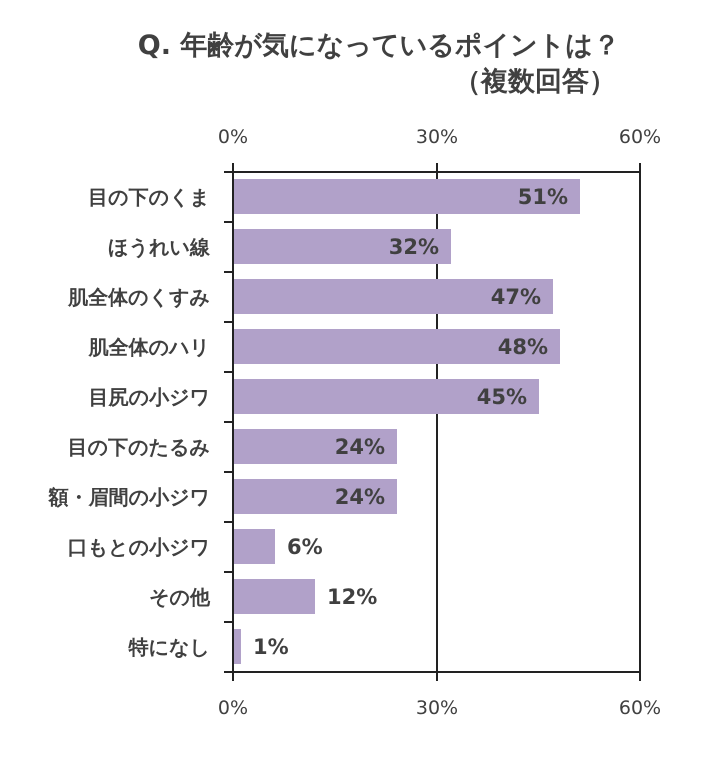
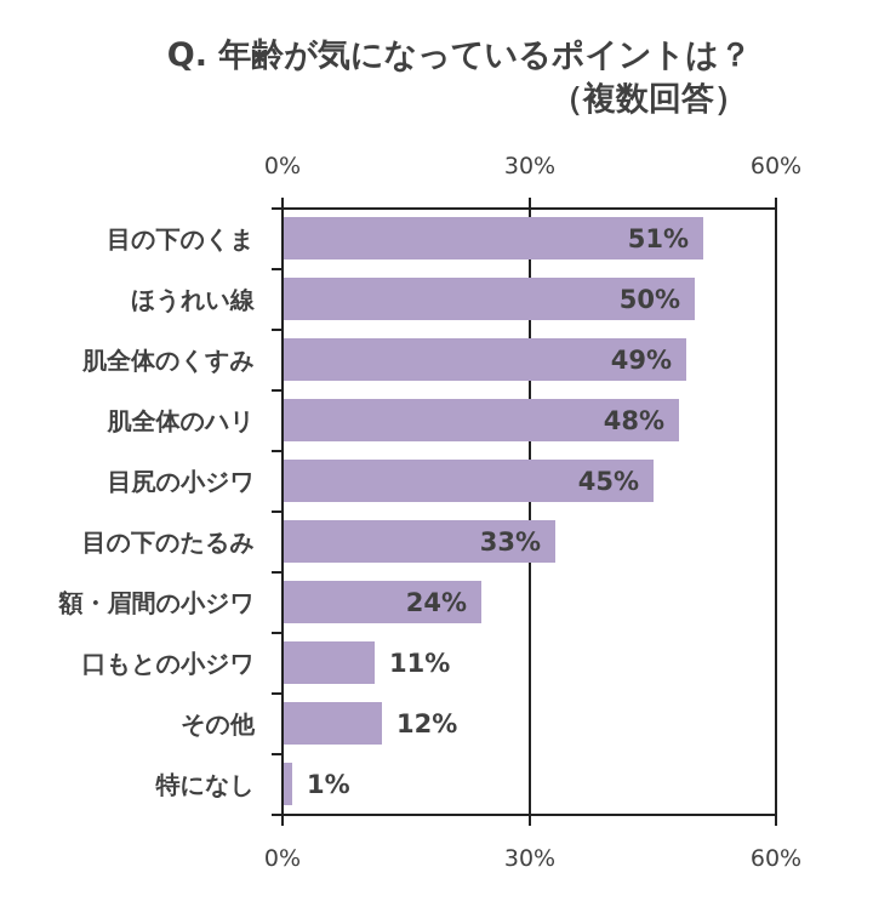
ほうれい線: 32% -> 50%
肌全体のくすみ: 47% -> 49%
目の下のたるみ: 24% -> 33%
口もとの小ジワ: 6% -> 11%
